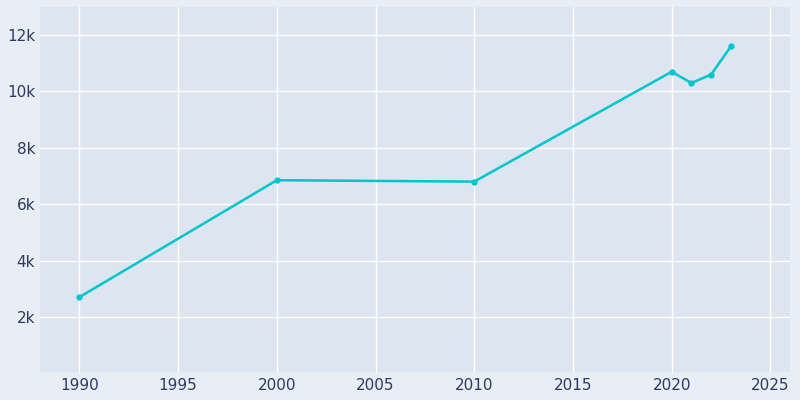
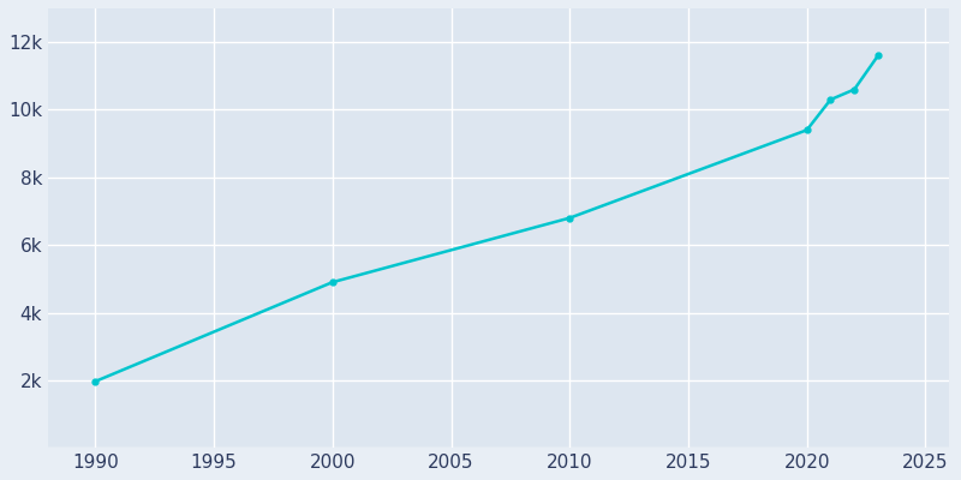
1990: 2.70k -> 1.97k
2000: 6.85k -> 4.90k
2020: 10.70k -> 9.40k
